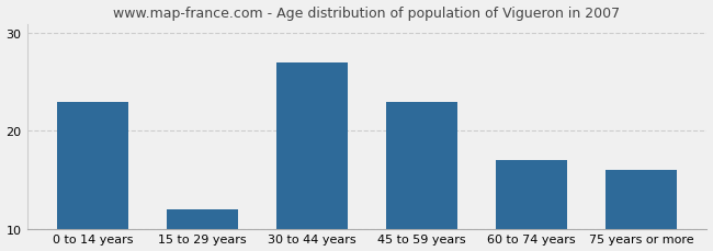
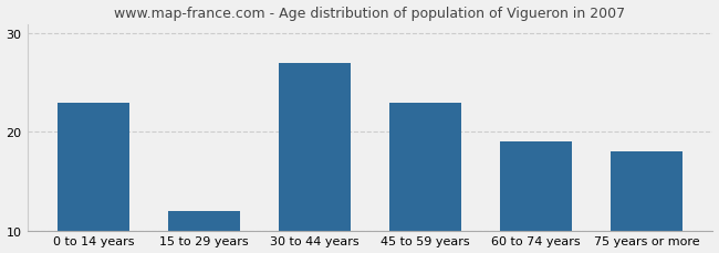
60 to 74 years: 17 -> 19
75 years or more: 16 -> 18
